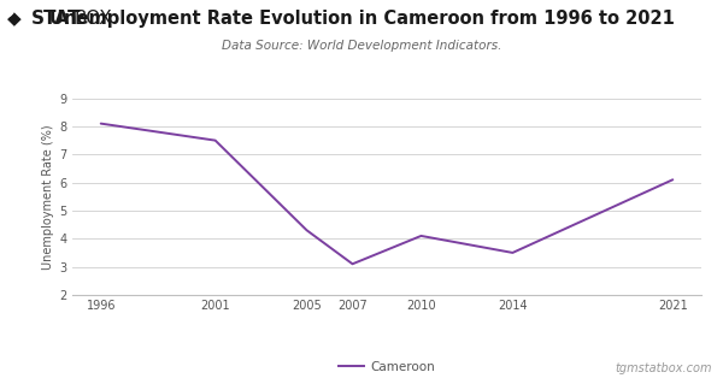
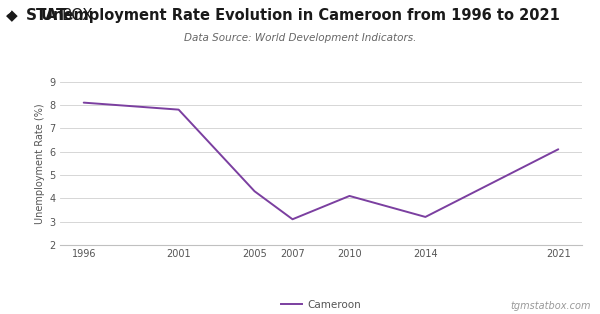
2001: 7.5 -> 7.8
2014: 3.5 -> 3.2
